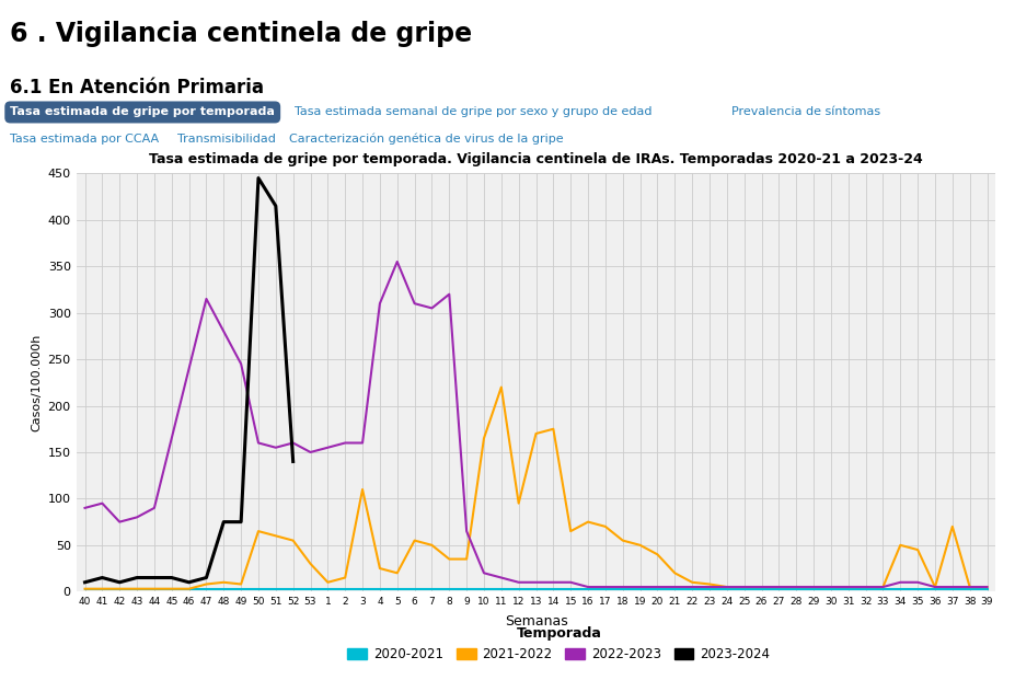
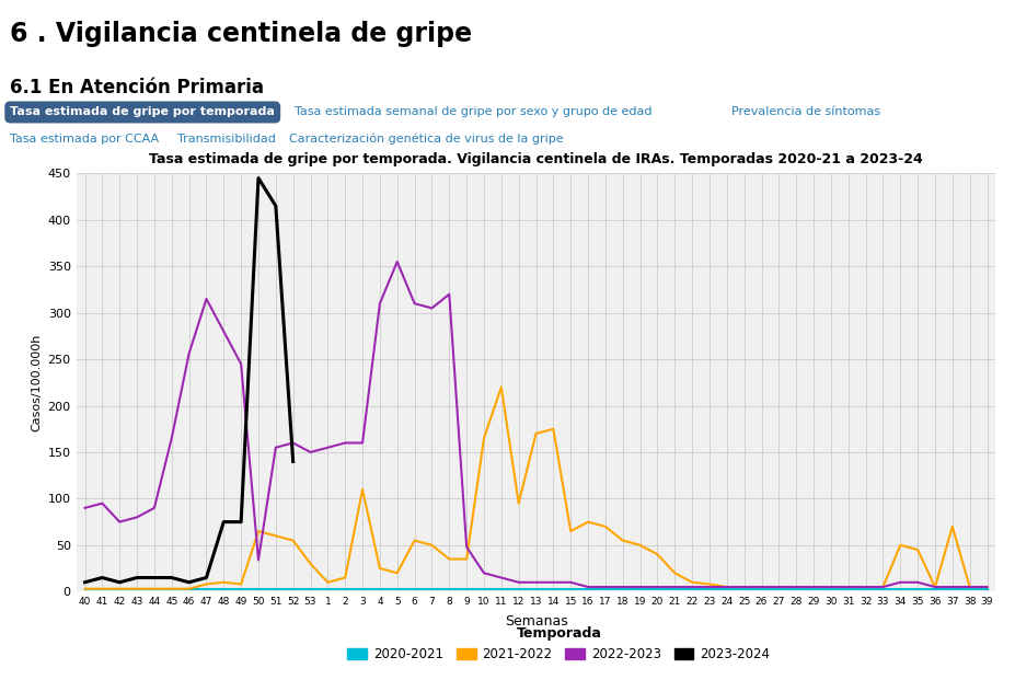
2022-2023/46: 240 -> 256
2022-2023/50: 160 -> 34
2022-2023/9: 65 -> 48
